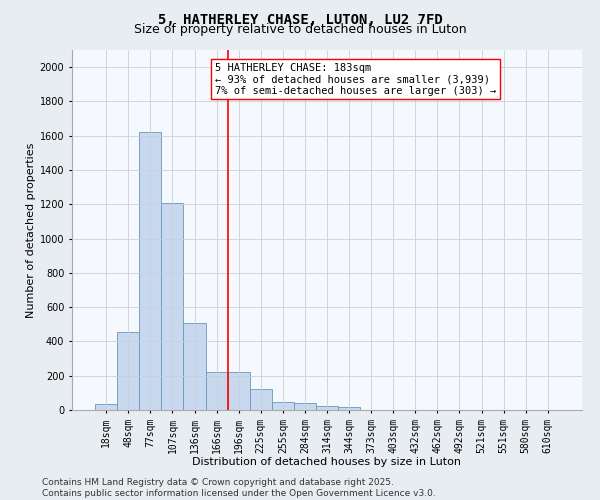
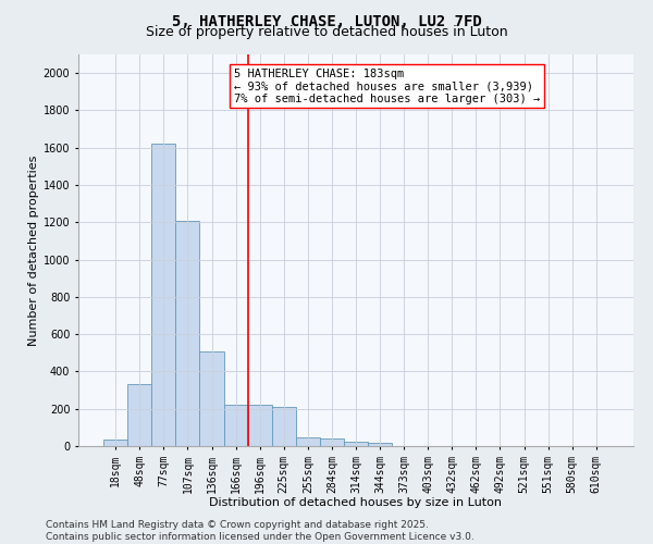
48sqm: 460 -> 330
225sqm: 120 -> 210
